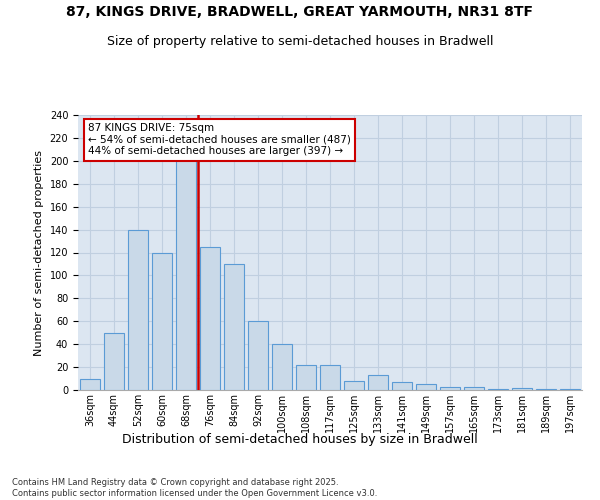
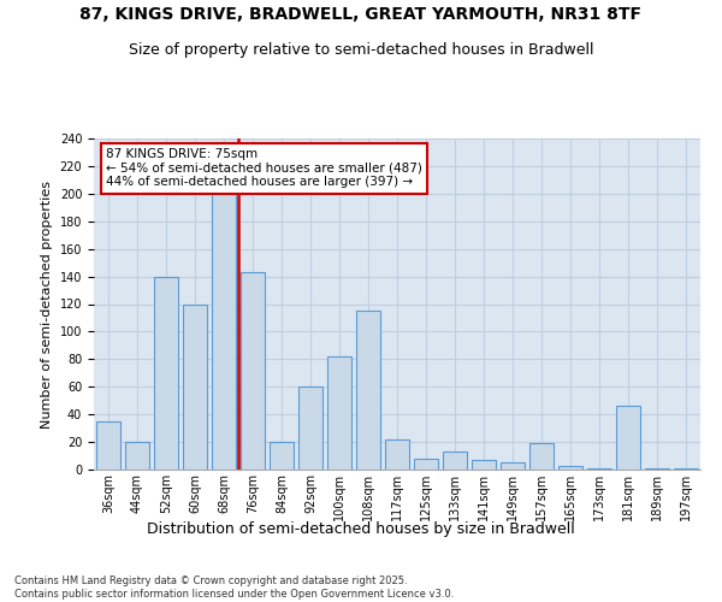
36sqm: 10 -> 35
44sqm: 50 -> 20
76sqm: 125 -> 143
84sqm: 110 -> 20
100sqm: 40 -> 82
108sqm: 22 -> 115
157sqm: 3 -> 19
181sqm: 2 -> 46
